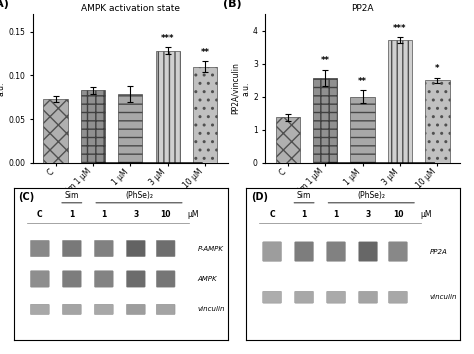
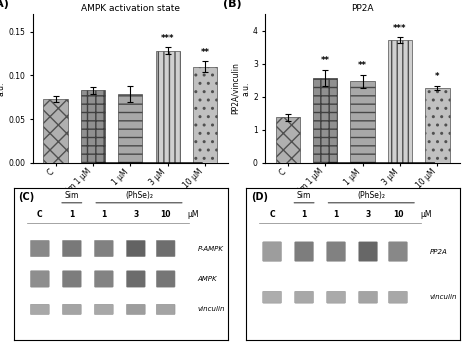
PP2A/1 μM: 2.00 -> 2.47
PP2A/10 μM: 2.50 -> 2.27
